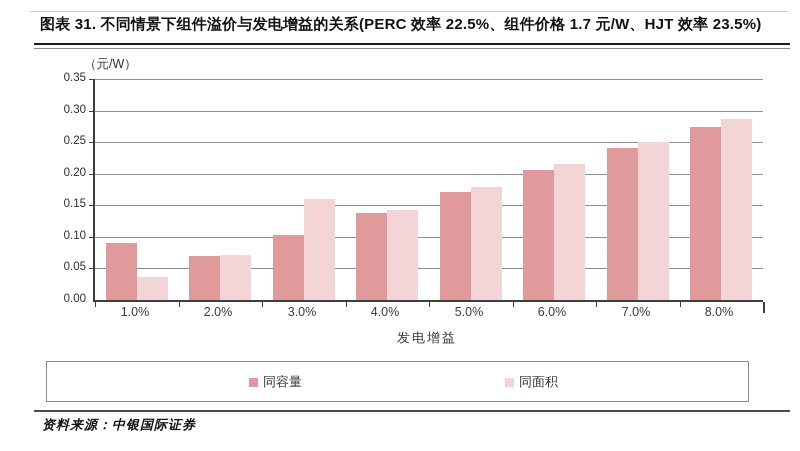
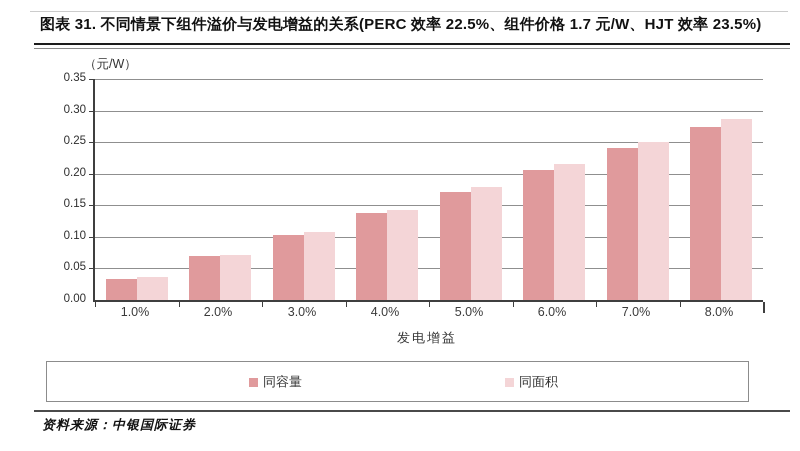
同容量/1.0%: 0.09 -> 0.03
同面积/3.0%: 0.16 -> 0.11
